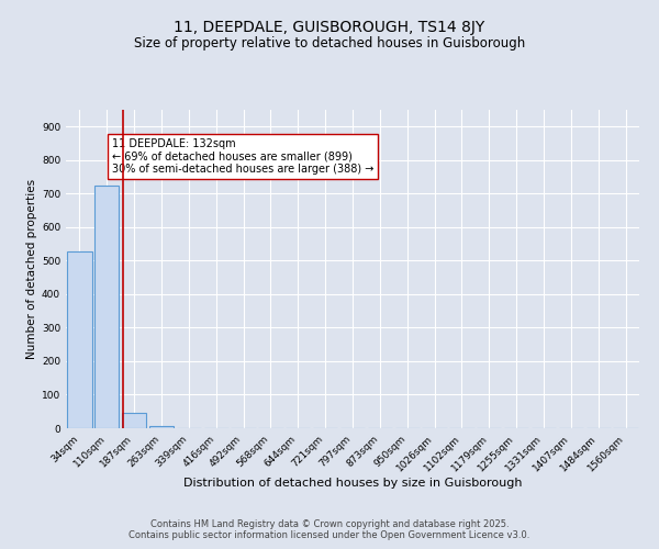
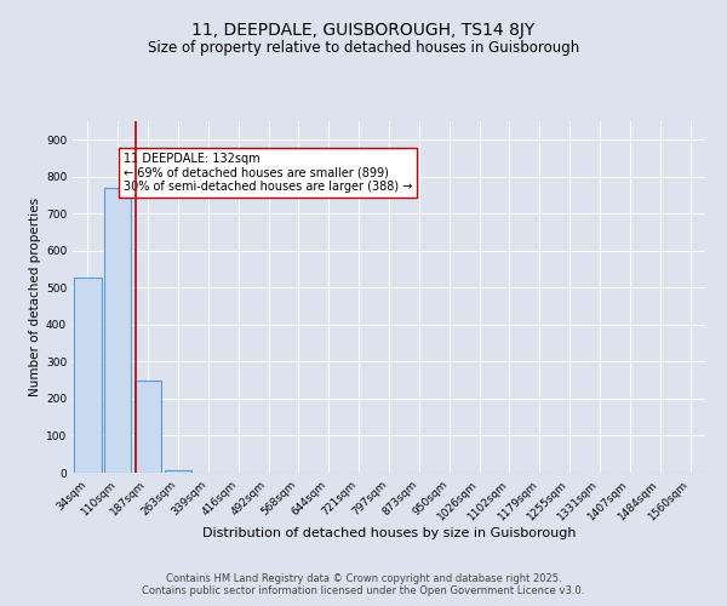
110sqm: 725 -> 770
187sqm: 47 -> 250
